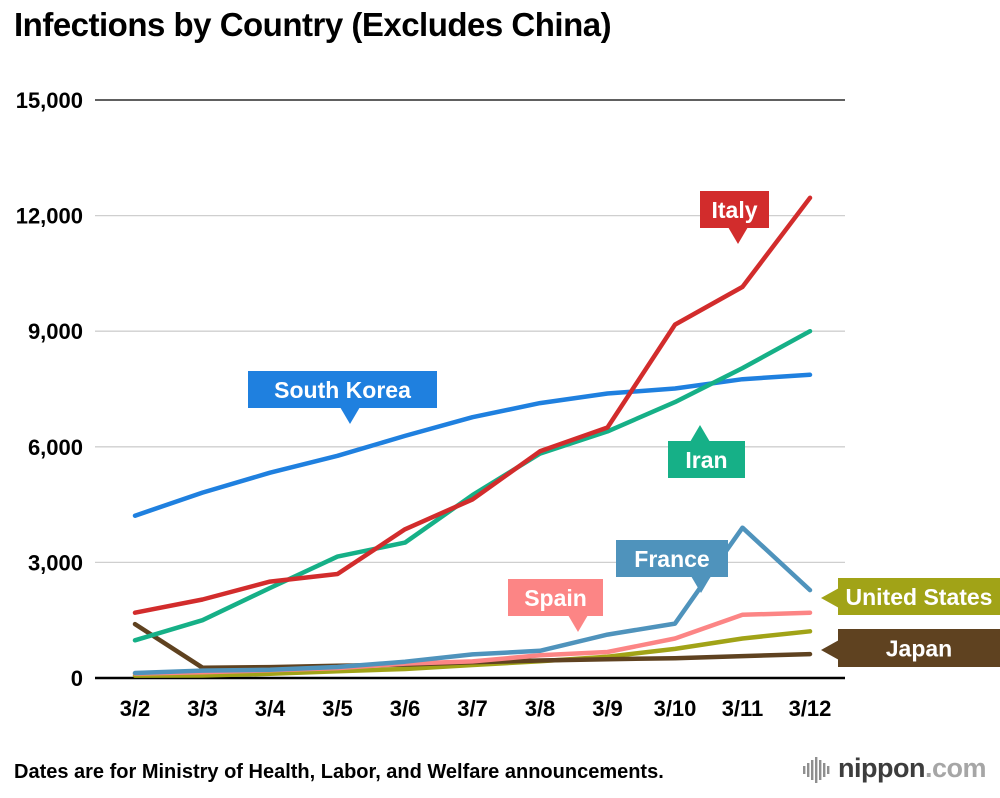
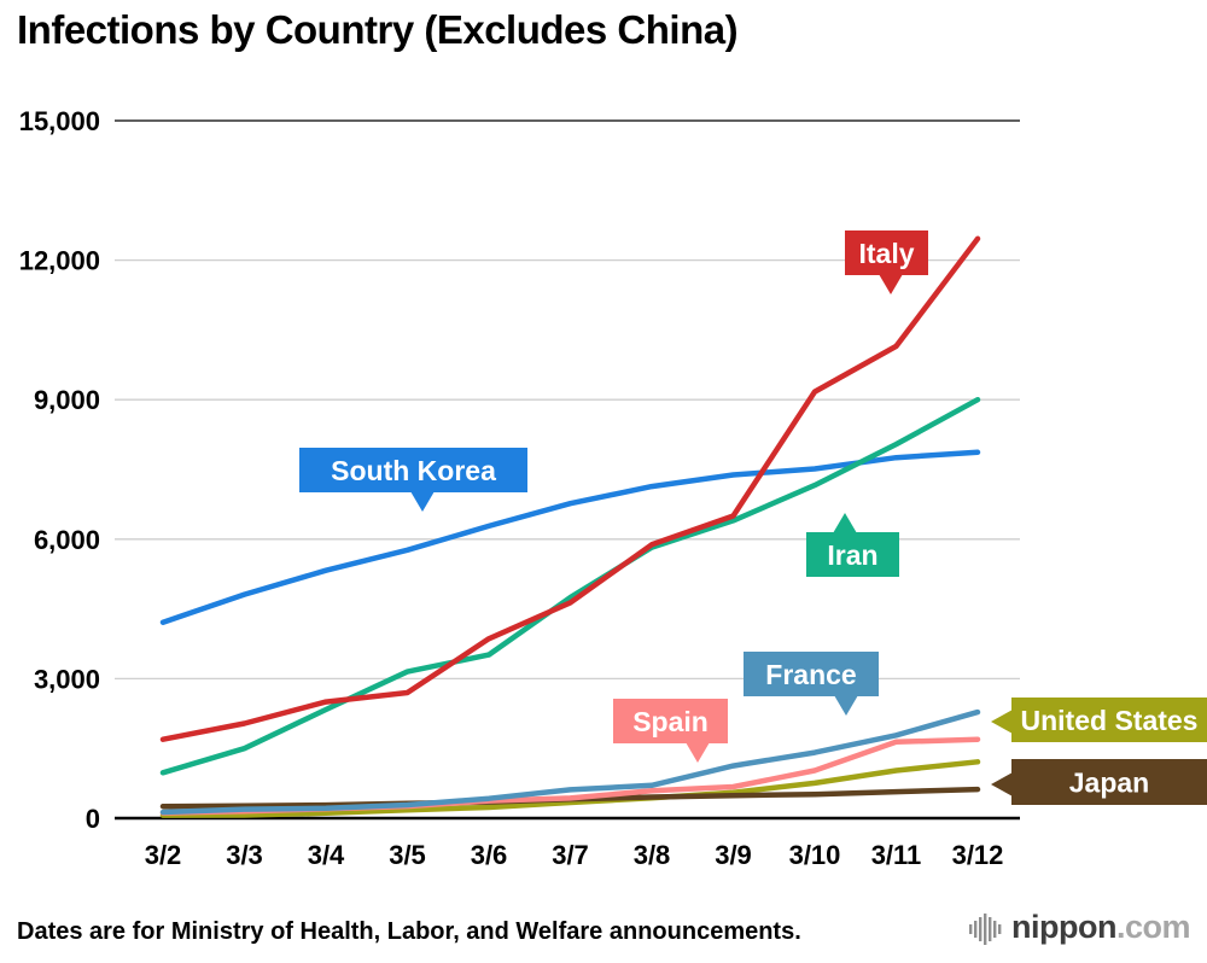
Japan/3/2: 1400 -> 300
France/3/11: 3900 -> 1800
